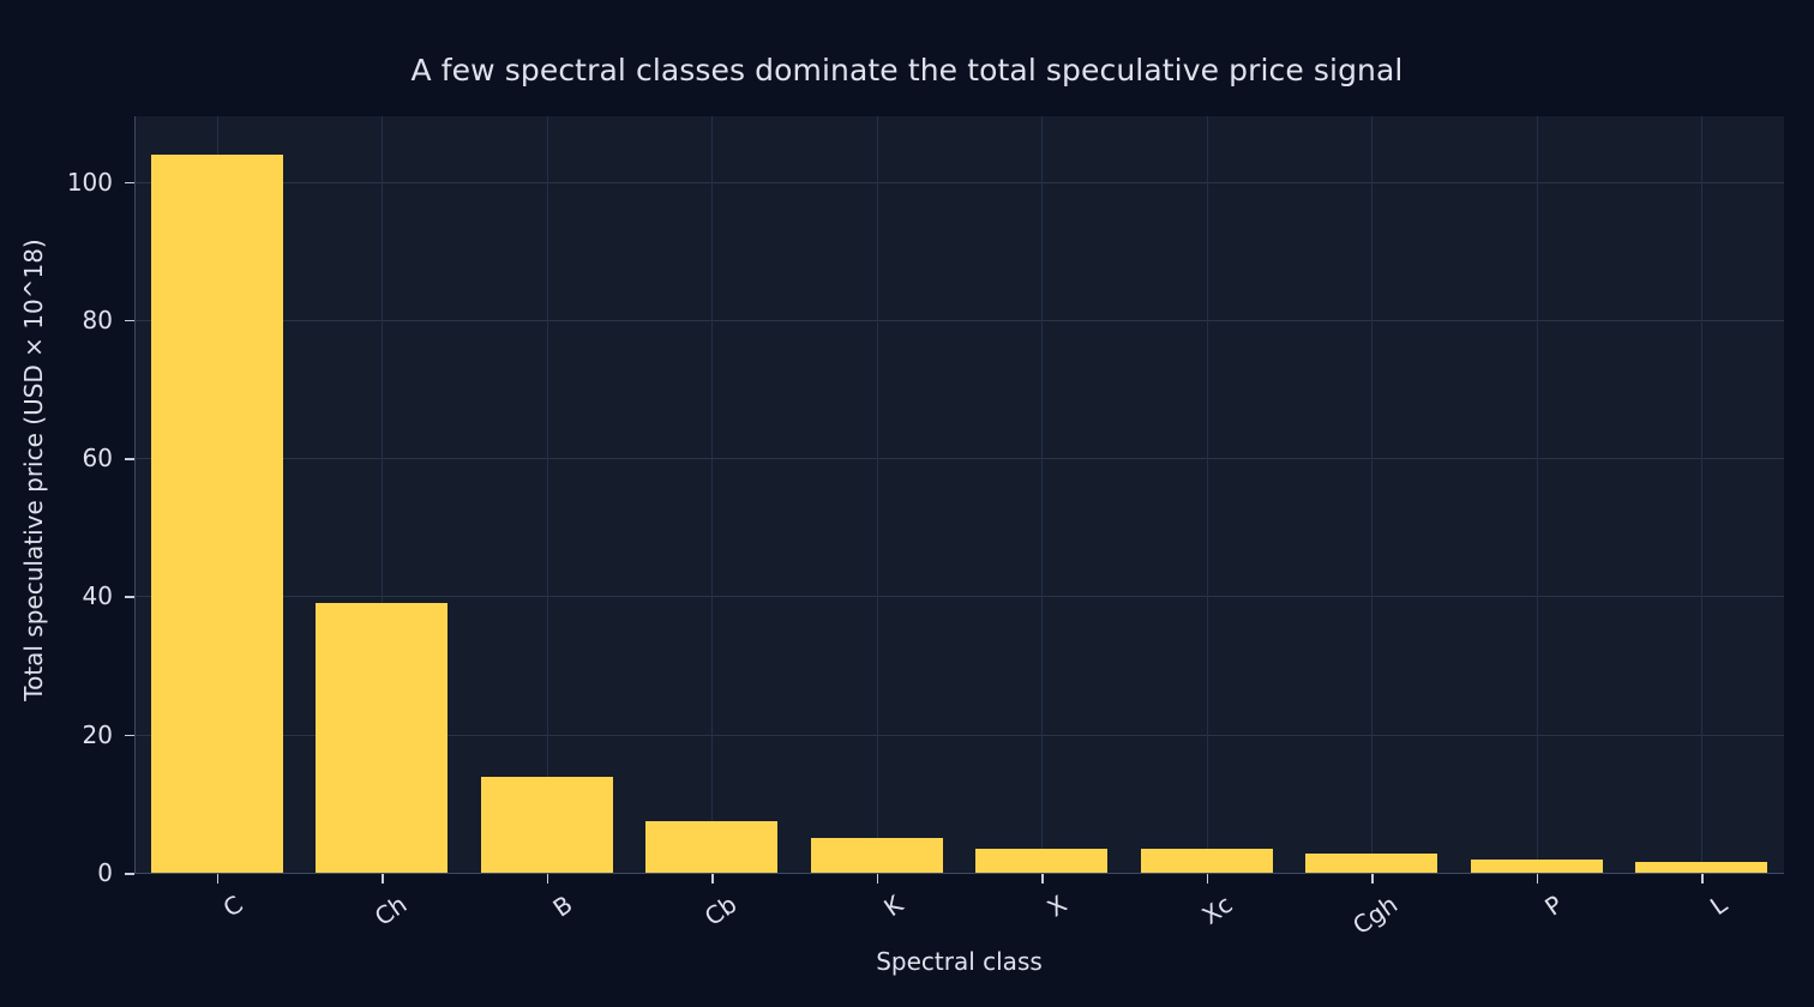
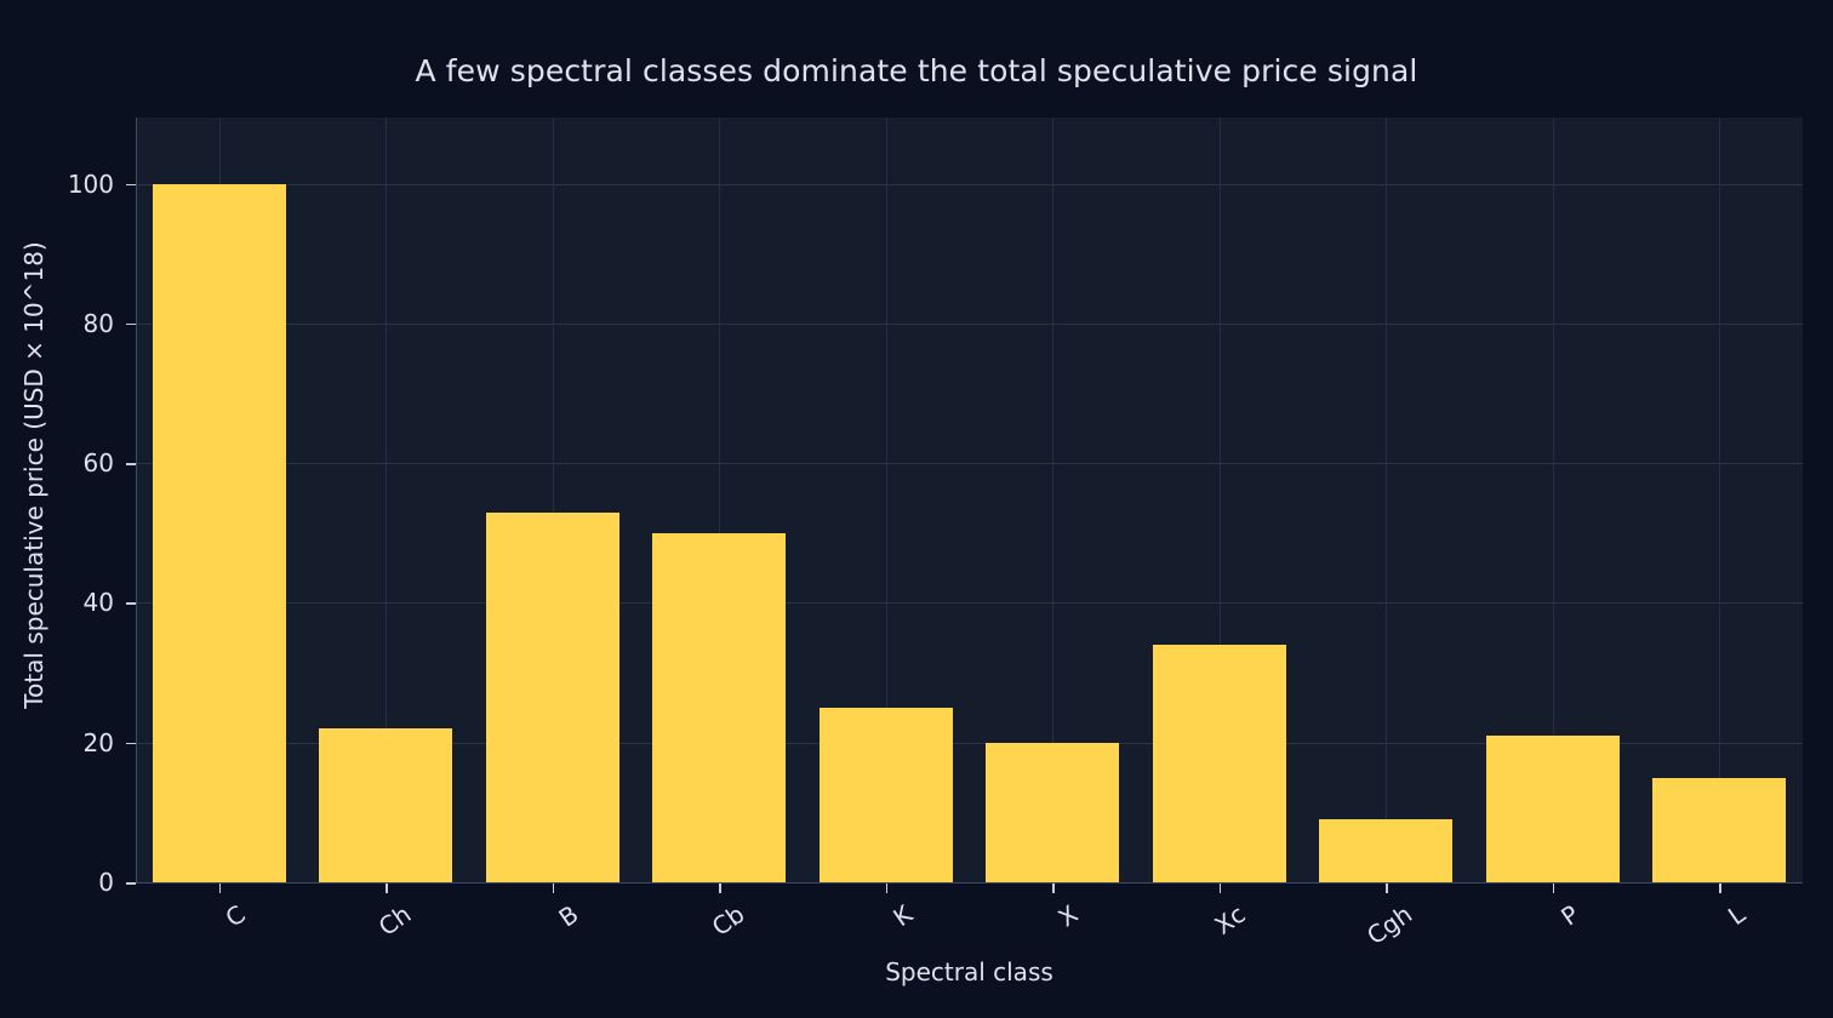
C: 104 -> 100
Ch: 39 -> 22
B: 14 -> 53
Cb: 8 -> 50
K: 5 -> 25
X: 4 -> 20
Xc: 3 -> 34
Cgh: 3 -> 9
P: 2 -> 21
L: 2 -> 15
